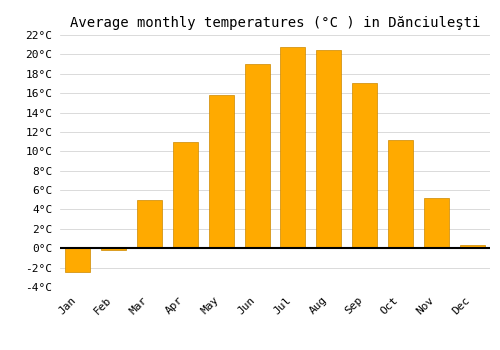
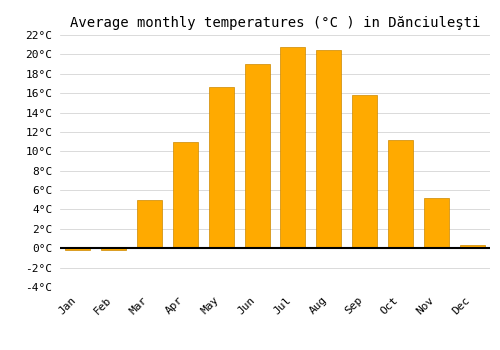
Jan: -2.5°C -> -0.2°C
May: 15.8°C -> 16.6°C
Sep: 17.0°C -> 15.8°C
